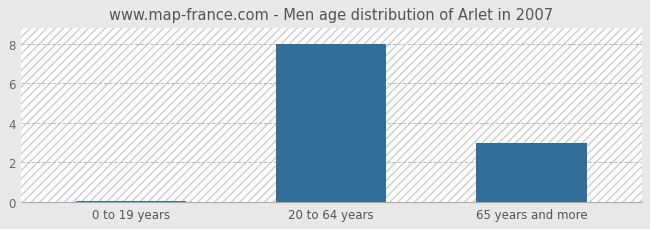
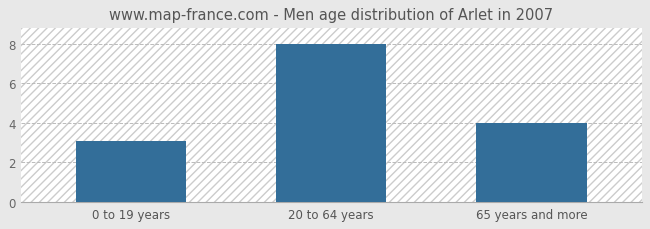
0 to 19 years: 0.1 -> 3.1
65 years and more: 3.0 -> 4.0
